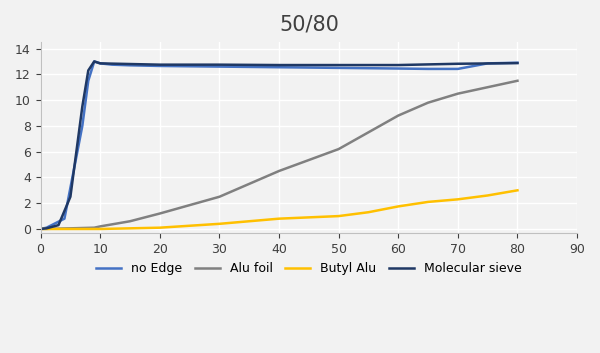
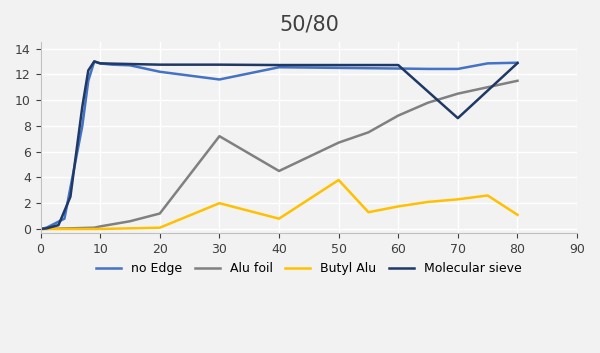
no Edge/20: 12.7 -> 12.2
no Edge/30: 12.6 -> 11.6
Alu foil/30: 2.5 -> 7.2
Butyl Alu/30: 0.4 -> 2.0
Alu foil/50: 6.2 -> 6.7
Butyl Alu/50: 1.0 -> 3.8
Molecular sieve/70: 12.8 -> 8.6
Butyl Alu/80: 3.0 -> 1.1
